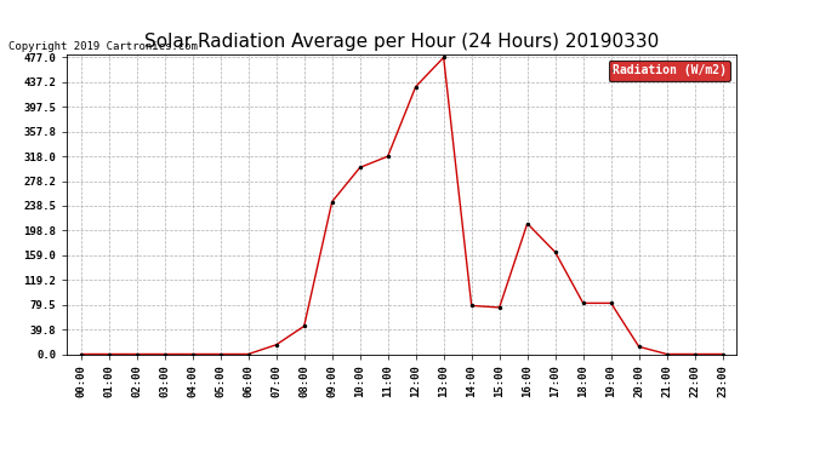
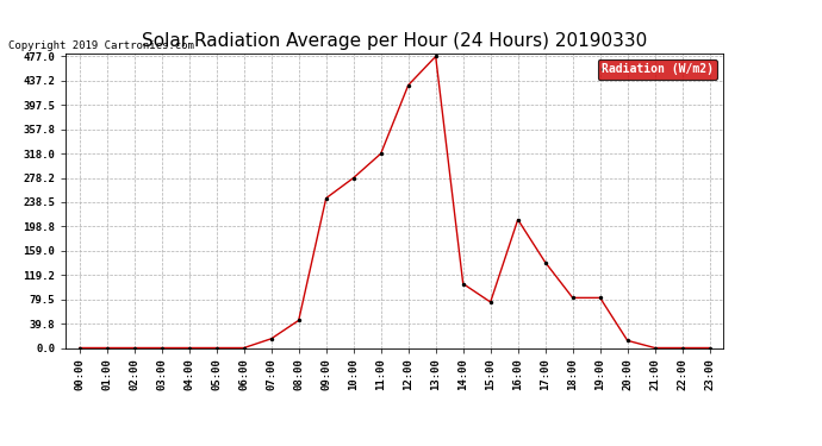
10:00: 300 -> 278
14:00: 78 -> 105
17:00: 164 -> 140
